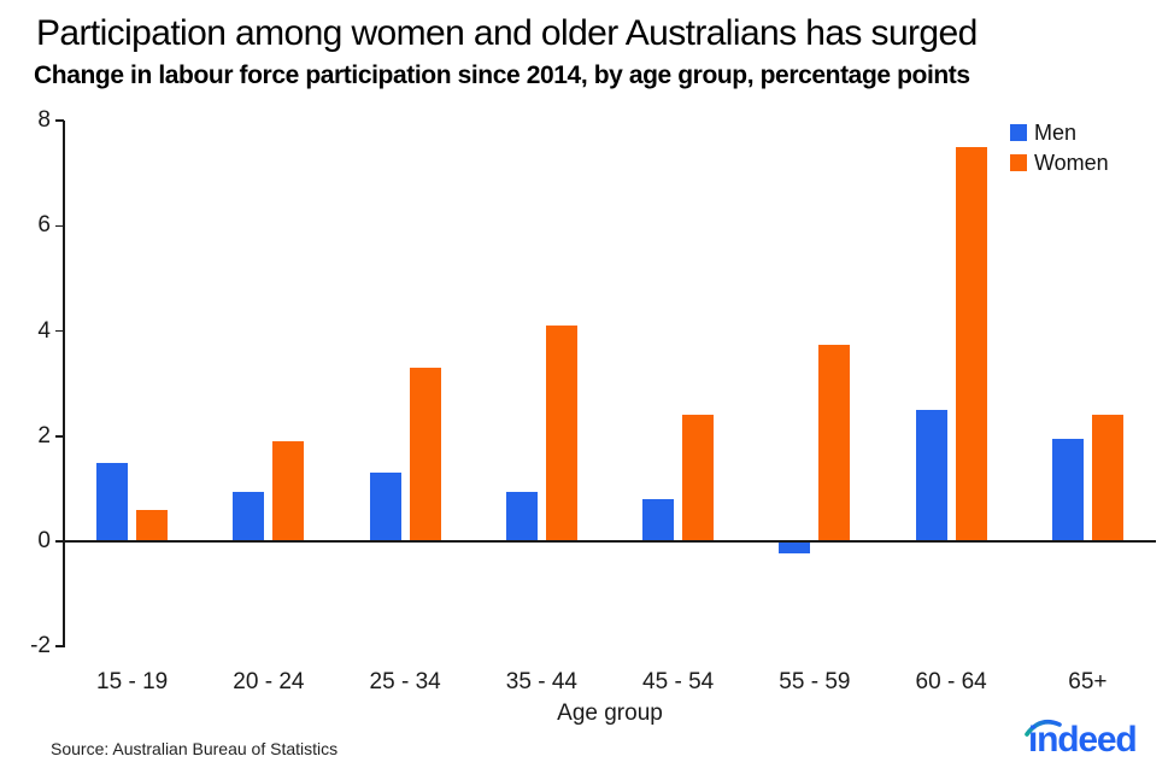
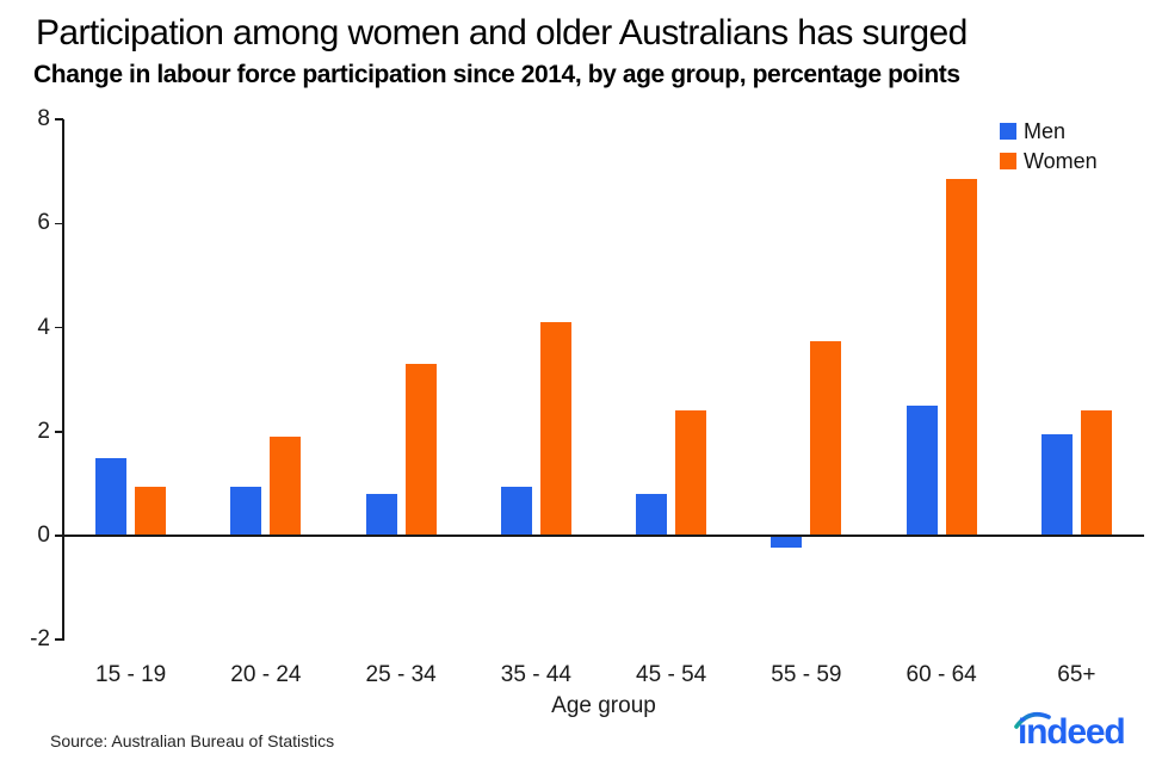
Women/15 - 19: 0.6 -> 0.9
Men/25 - 34: 1.3 -> 0.8
Women/60 - 64: 7.5 -> 6.8
